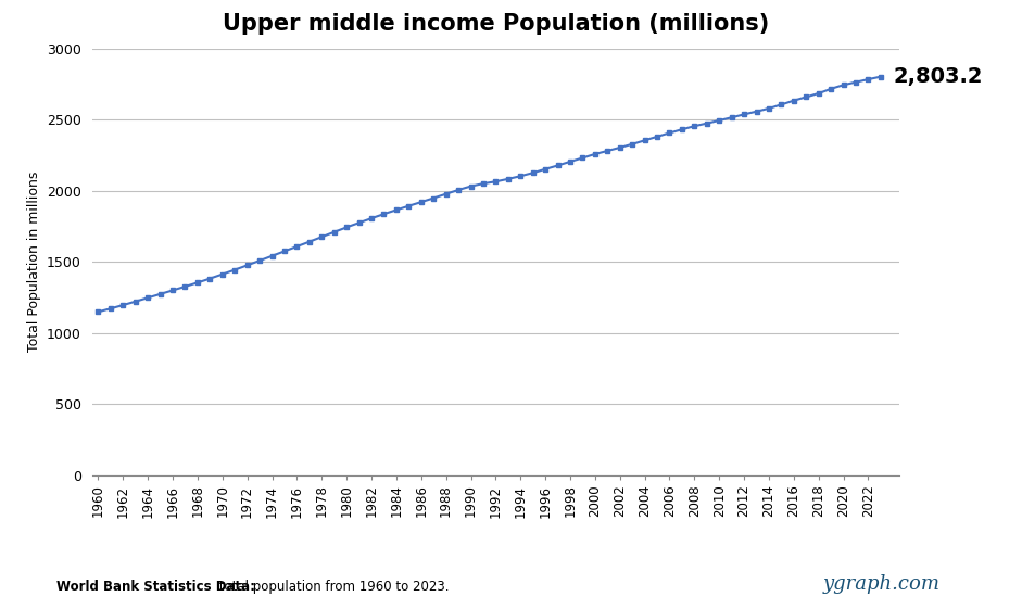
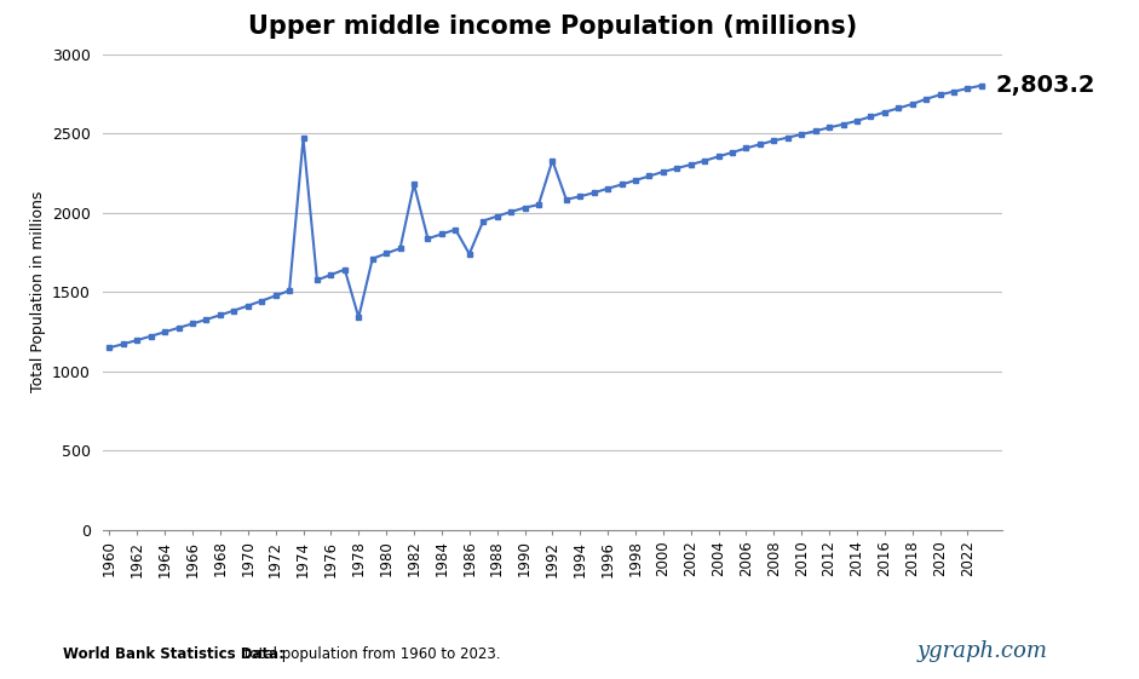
1974: 1540 -> 2470
1978: 1680 -> 1340
1982: 1810 -> 2180
1986: 1920 -> 1740
1992: 2070 -> 2330
